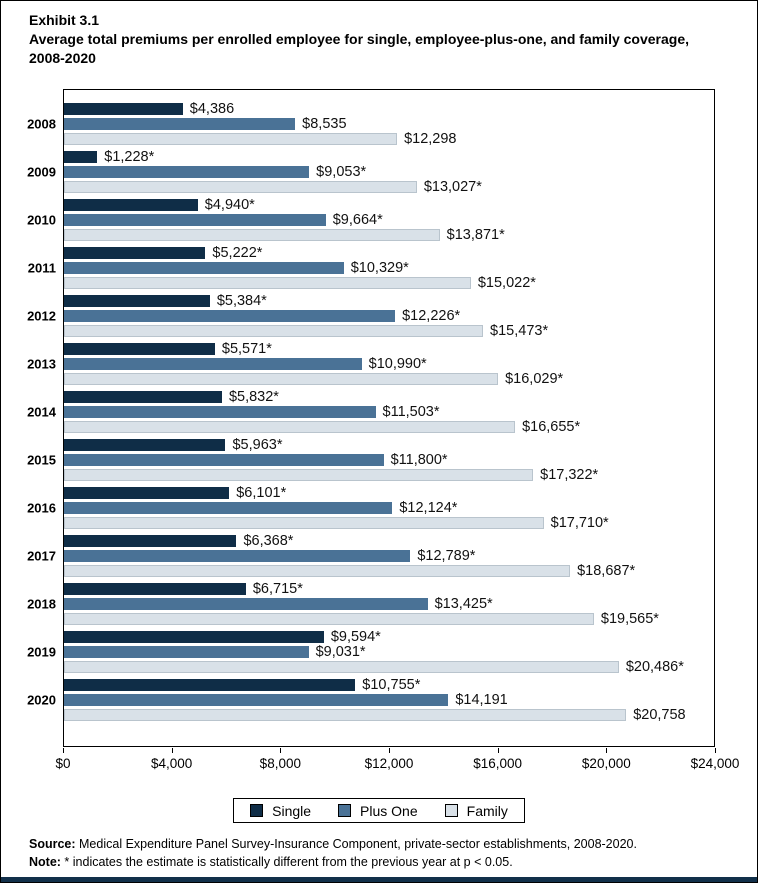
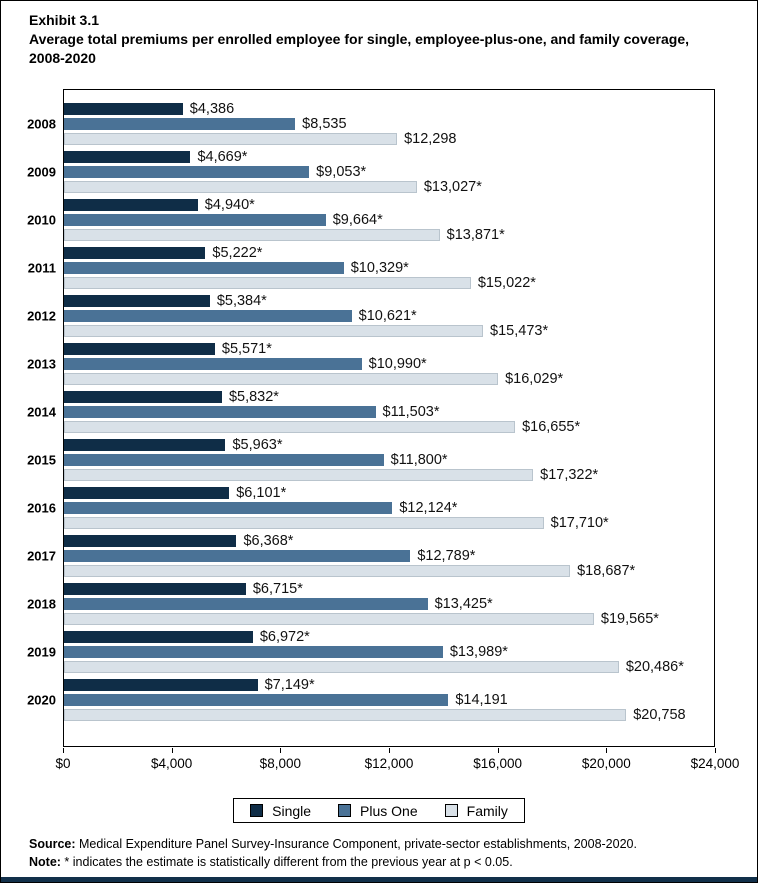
Single/2009: 1,228 -> 4,669
Plus One/2012: 12,226 -> 10,621
Single/2019: 9,594 -> 6,972
Plus One/2019: 9,031 -> 13,989
Single/2020: 10,755 -> 7,149
